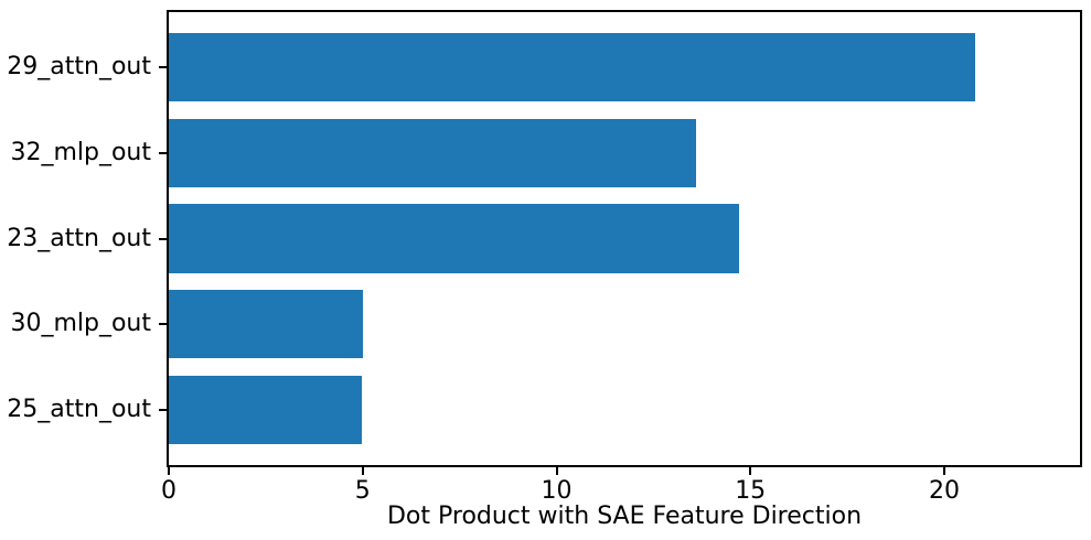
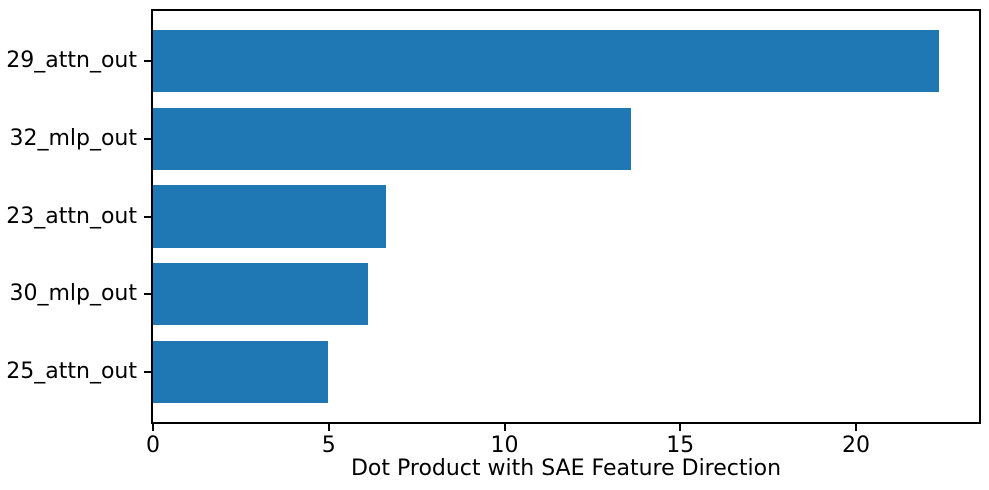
29_attn_out: 20.8 -> 22.4
23_attn_out: 14.7 -> 6.6
30_mlp_out: 5.0 -> 6.1
